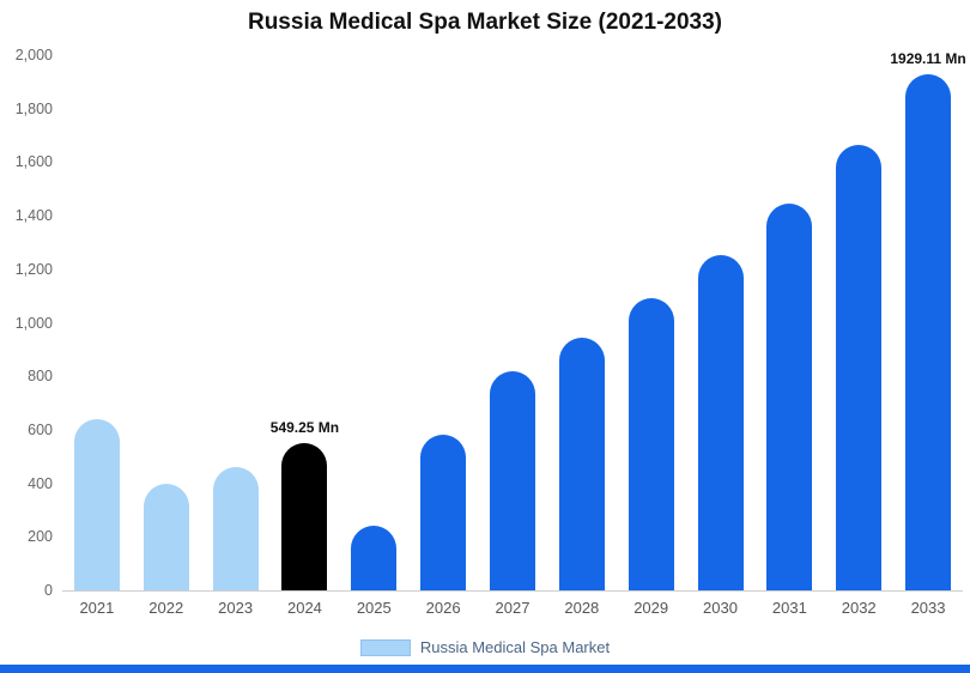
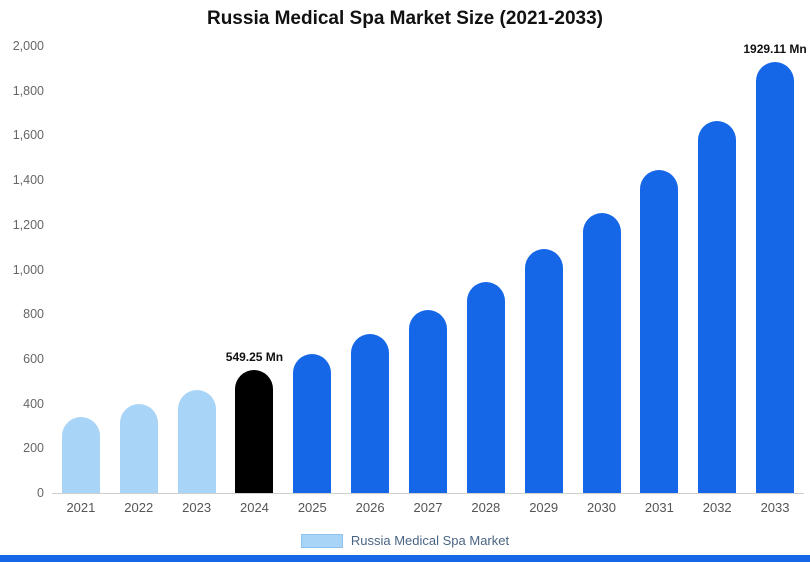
2021: 640 -> 340
2025: 240 -> 620
2026: 580 -> 710
